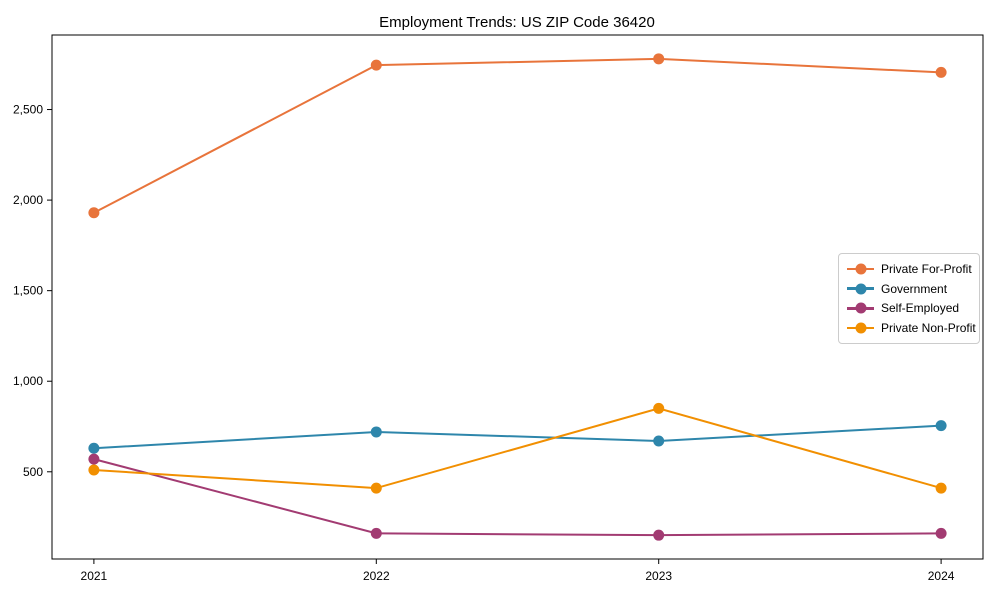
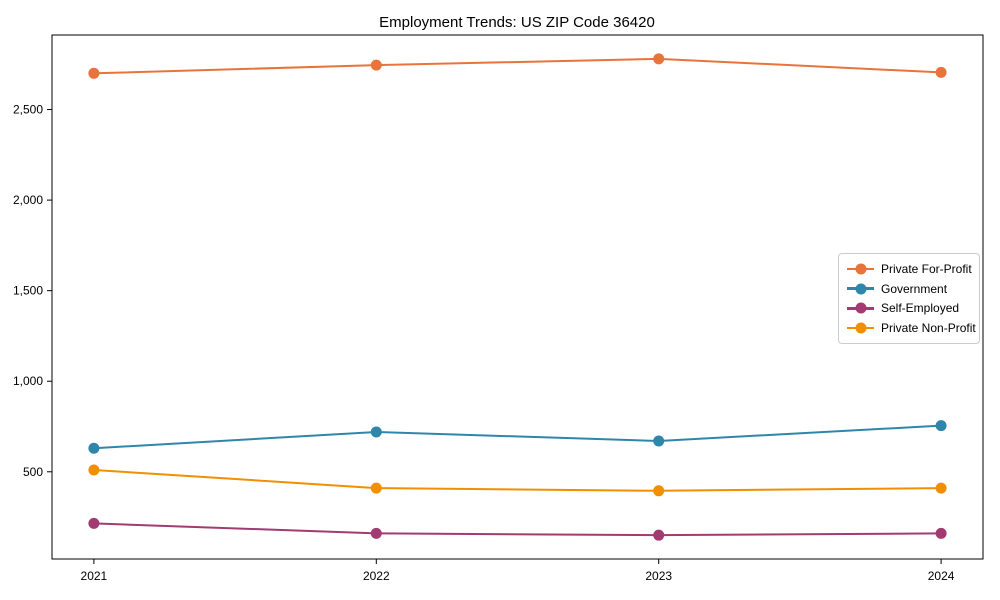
Private For-Profit/2021: 1930 -> 2700
Self-Employed/2021: 570 -> 220
Private Non-Profit/2023: 850 -> 400
